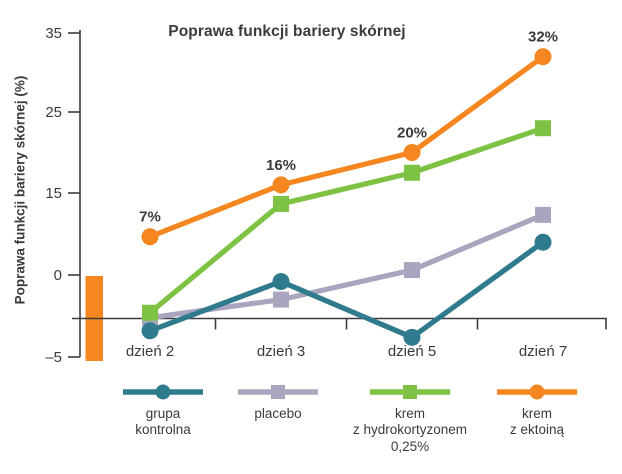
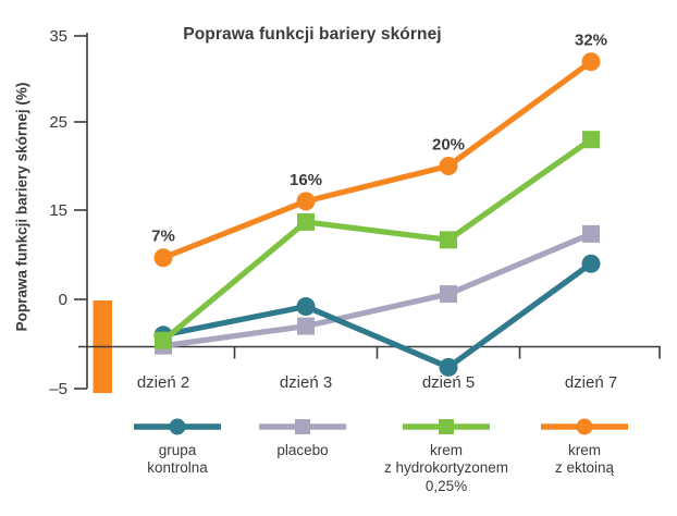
grupa kontrolna/dzień 2: -3 -> -2
krem z hydrokortyzonem 0,25%/dzień 5: 18 -> 10
